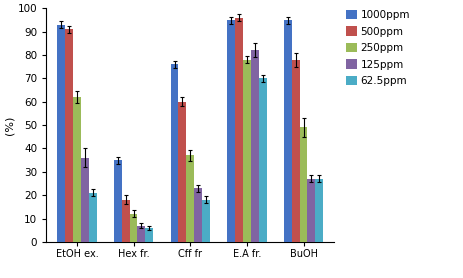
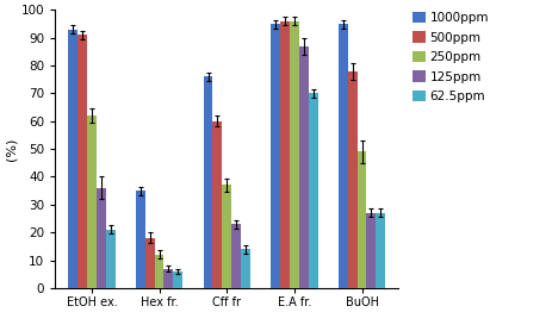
62.5ppm/Cff fr: 18 -> 14
250ppm/E.A fr.: 78 -> 96
125ppm/E.A fr.: 82 -> 87
